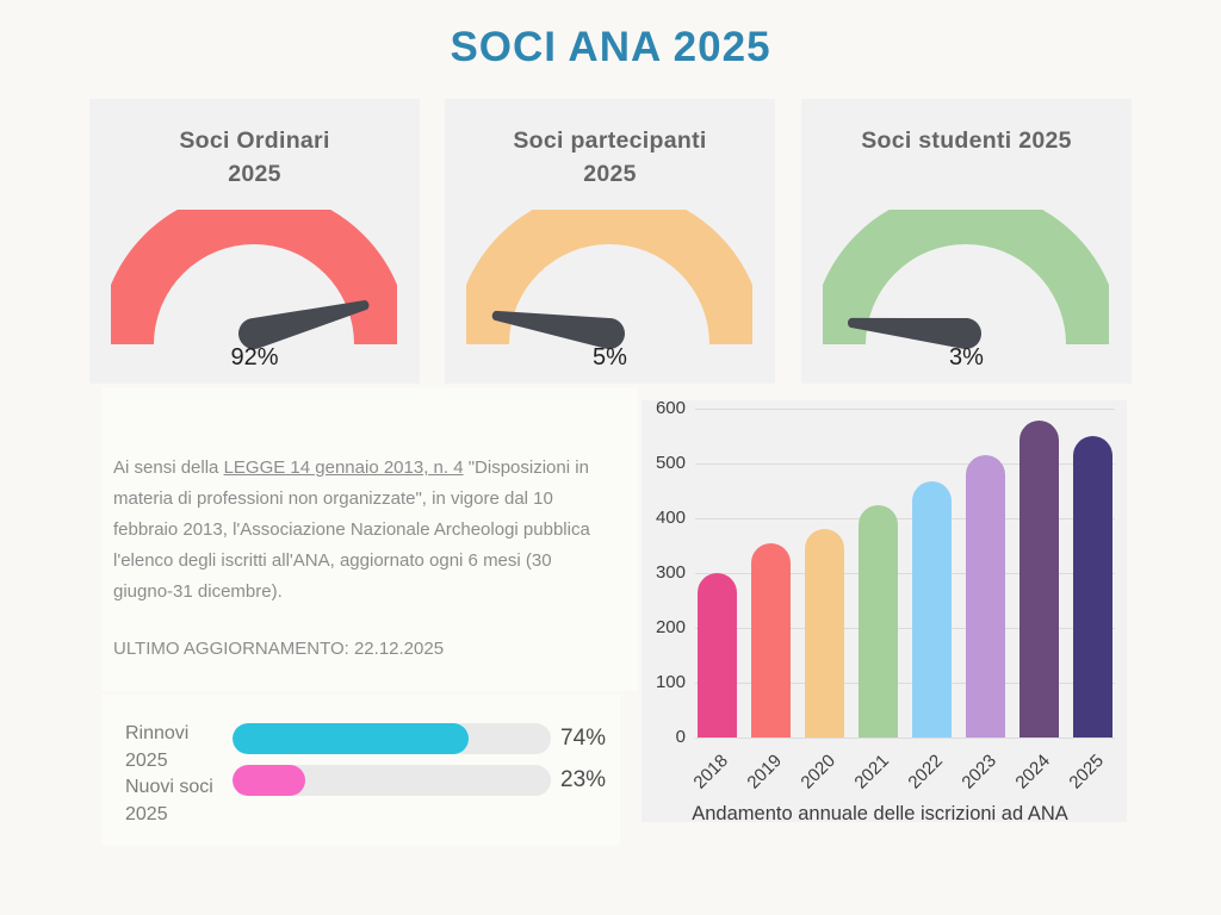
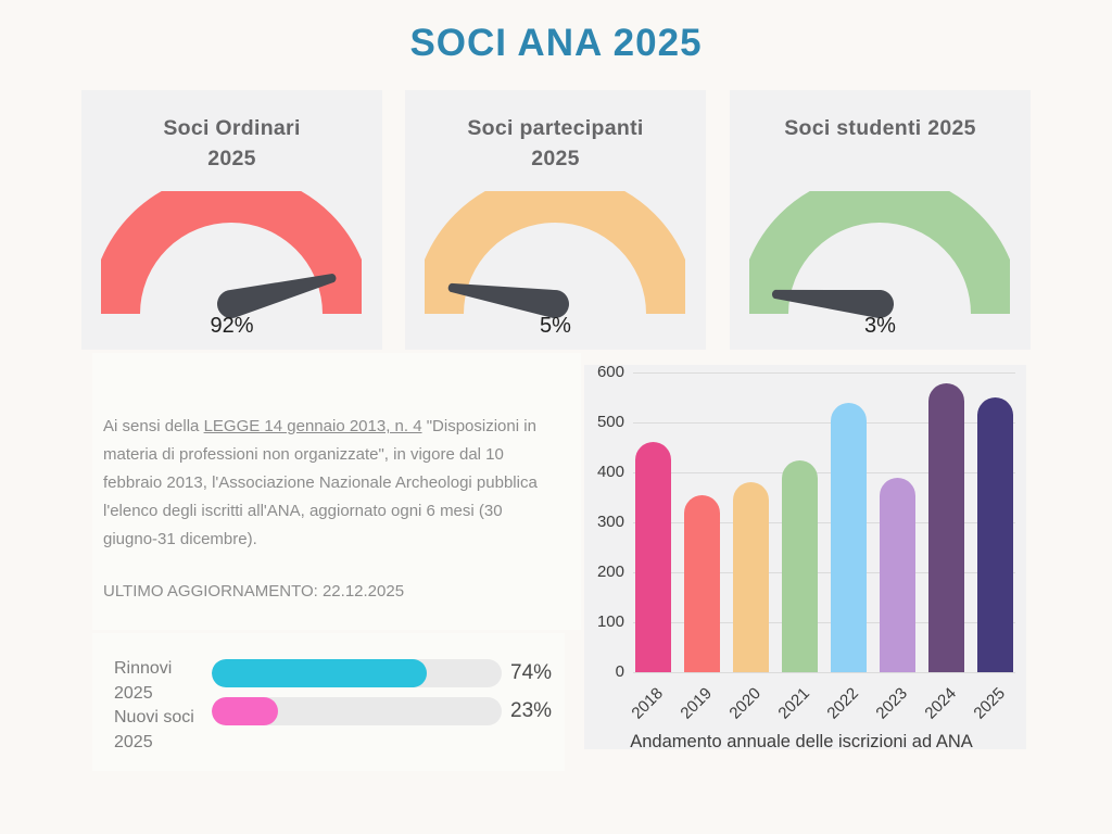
2018: 300 -> 460
2022: 470 -> 540
2023: 520 -> 390
